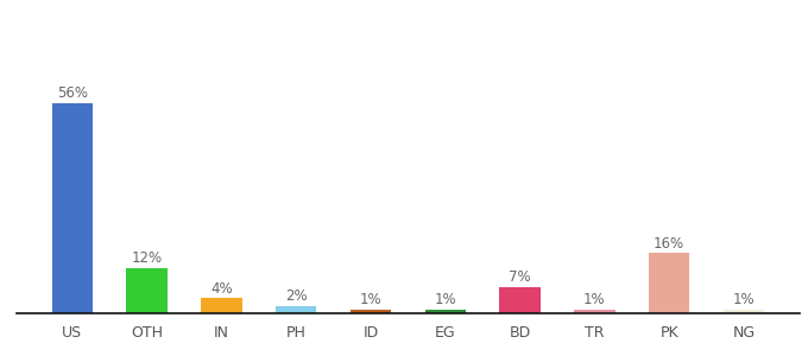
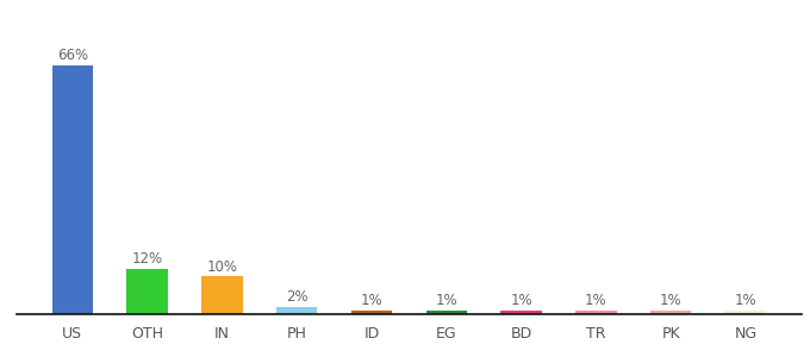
US: 56% -> 66%
IN: 4% -> 10%
BD: 7% -> 1%
PK: 16% -> 1%
